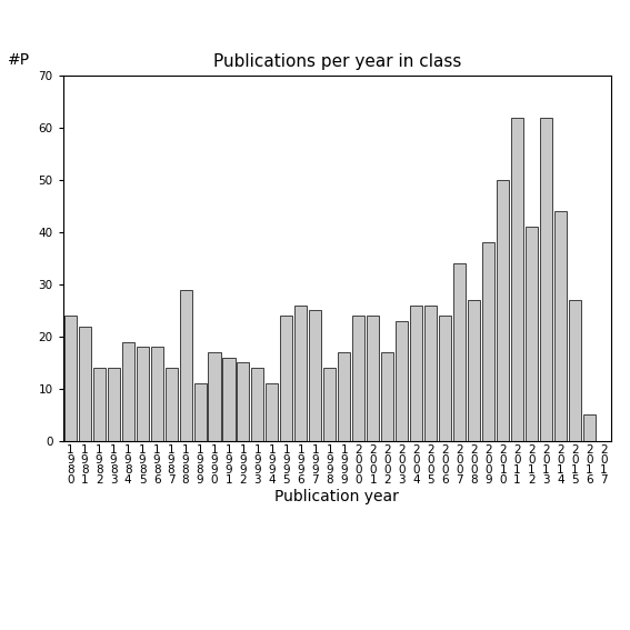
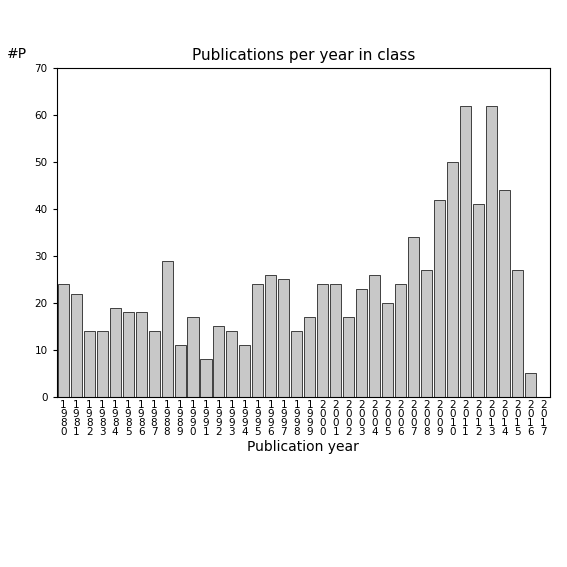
1 9 9 1: 16 -> 8
2 0 0 5: 26 -> 20
2 0 0 9: 38 -> 42
